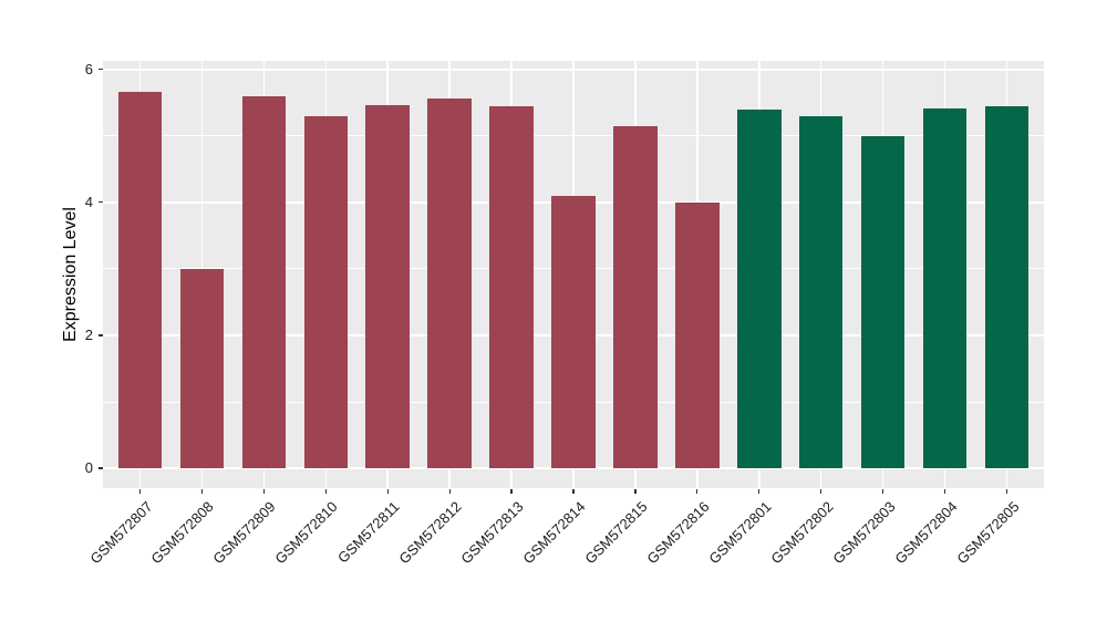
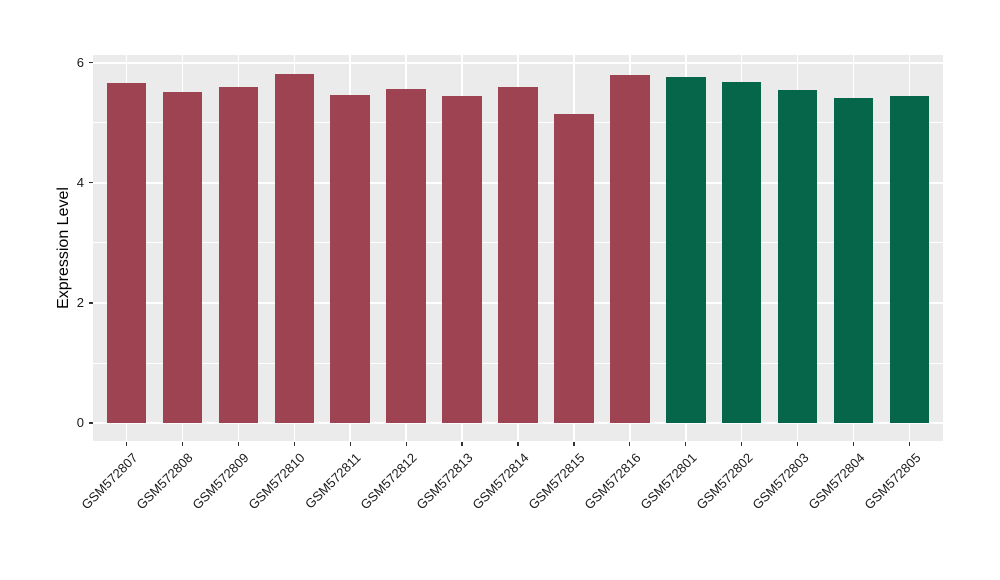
GSM572808: 3.0 -> 5.5
GSM572810: 5.3 -> 5.8
GSM572814: 4.1 -> 5.6
GSM572816: 4.0 -> 5.8
GSM572801: 5.4 -> 5.8
GSM572802: 5.3 -> 5.7
GSM572803: 5.0 -> 5.5
